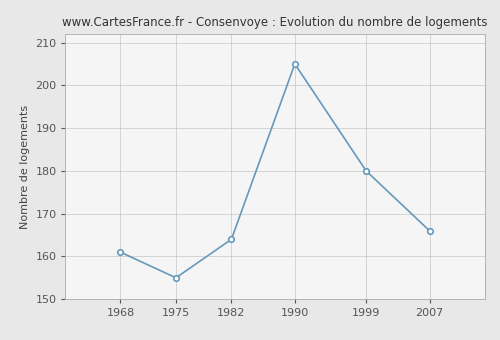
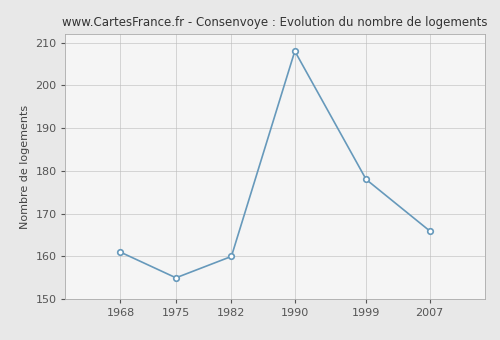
1982: 164 -> 160
1990: 205 -> 208
1999: 180 -> 178
